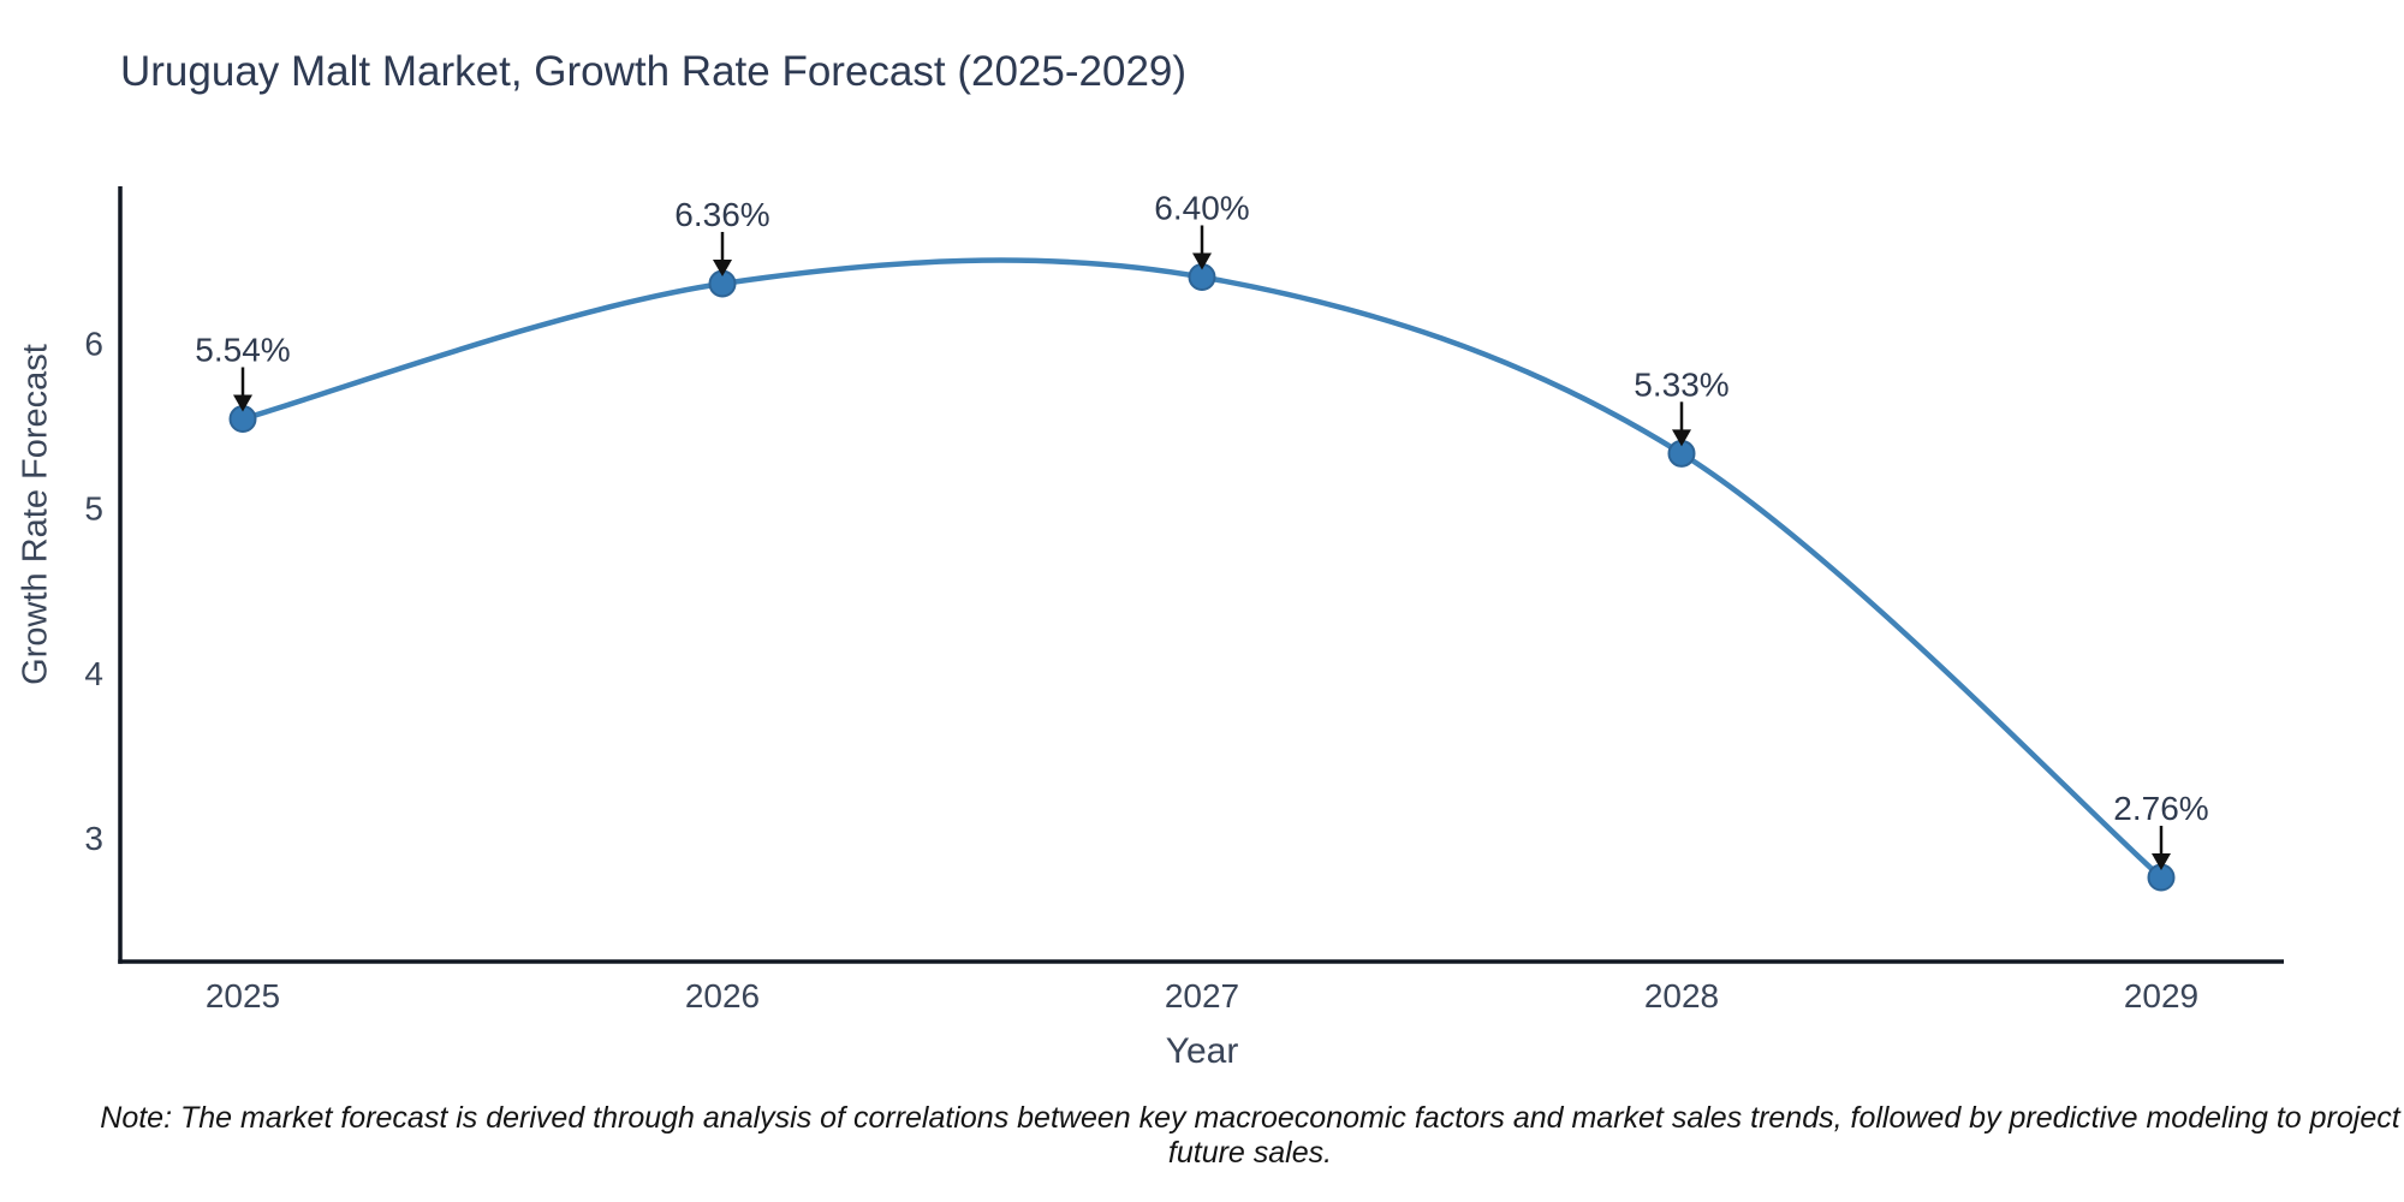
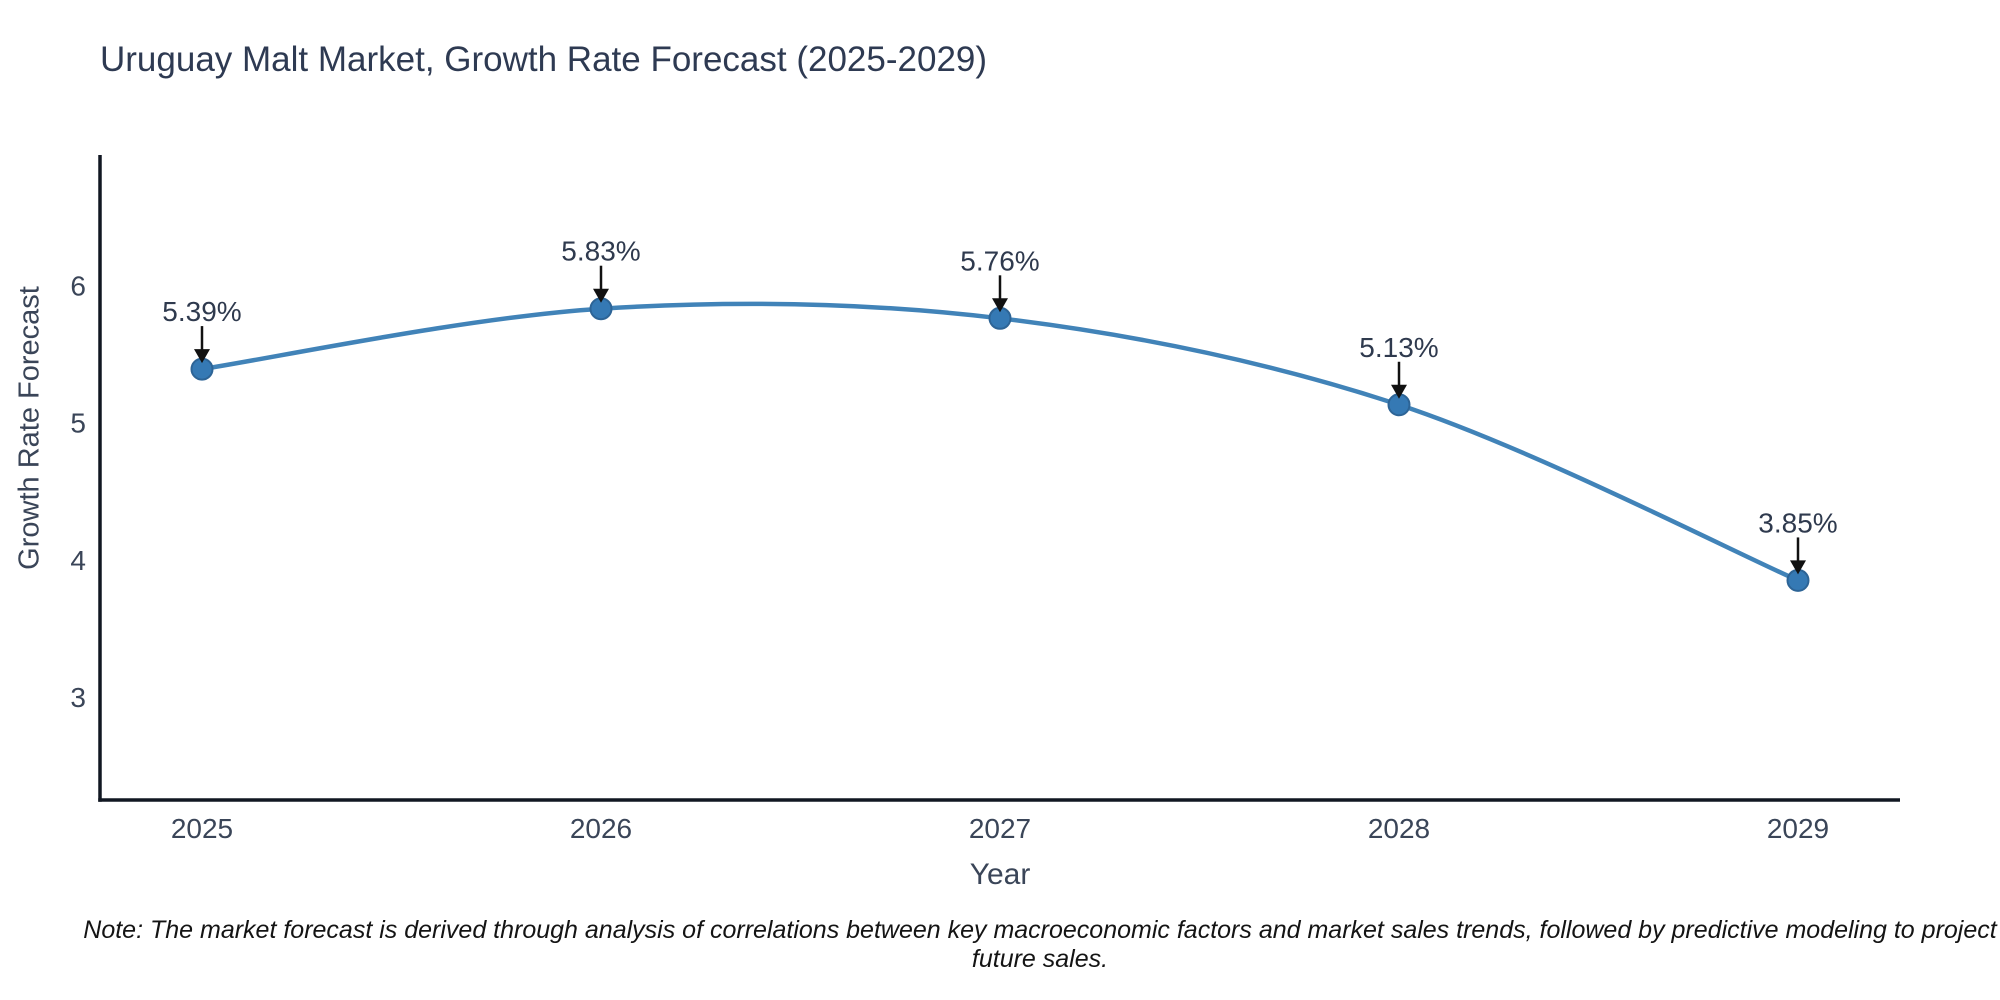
2025: 5.54% -> 5.39%
2026: 6.36% -> 5.83%
2027: 6.40% -> 5.76%
2028: 5.33% -> 5.13%
2029: 2.76% -> 3.85%
